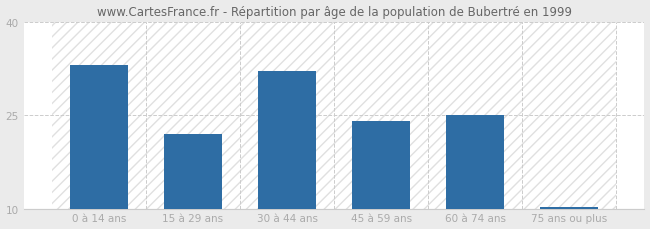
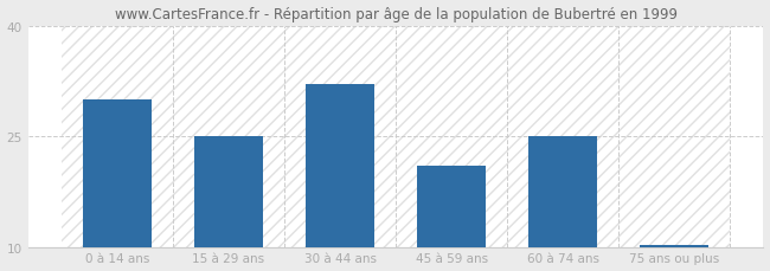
0 à 14 ans: 33.0 -> 30.0
15 à 29 ans: 22.0 -> 25.0
45 à 59 ans: 24.0 -> 21.0
